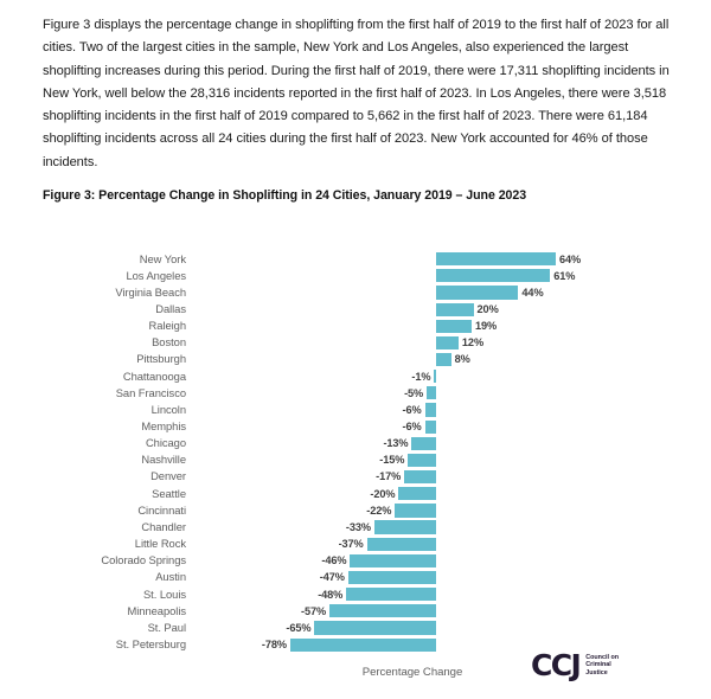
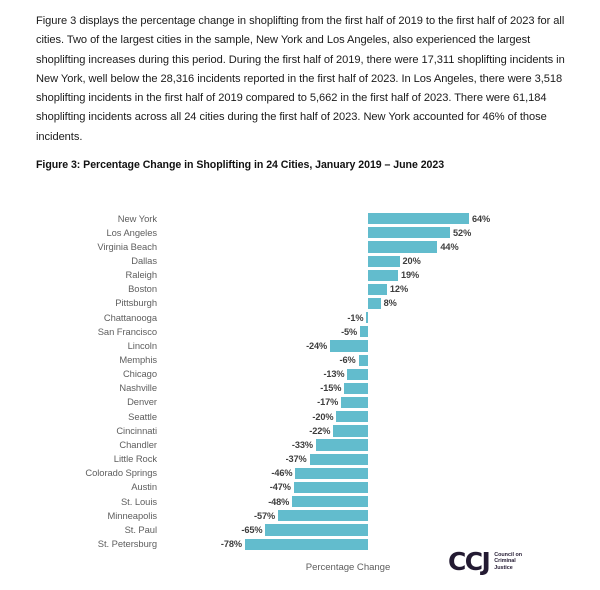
Los Angeles: 61% -> 52%
Lincoln: -6% -> -24%
